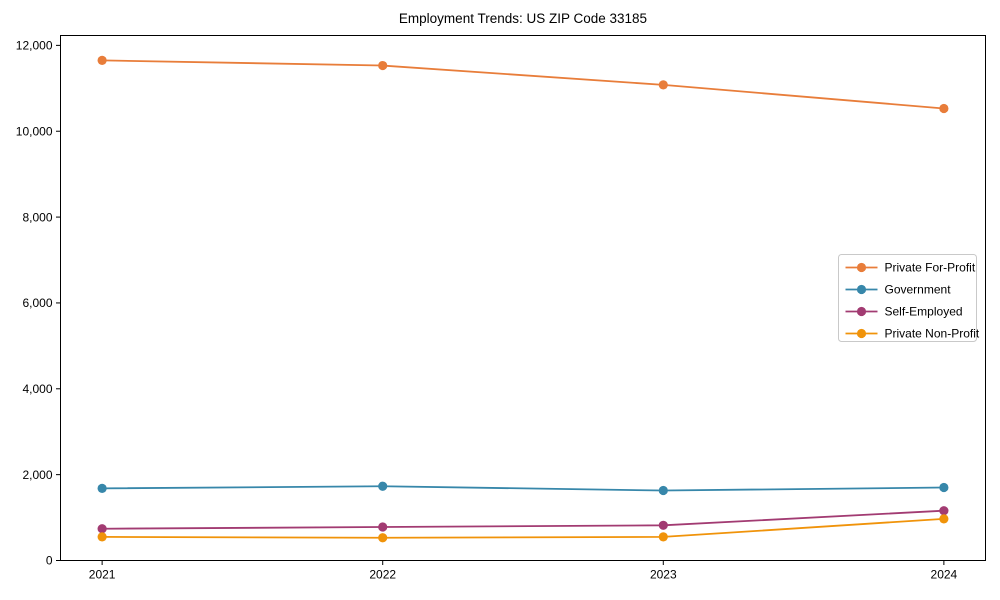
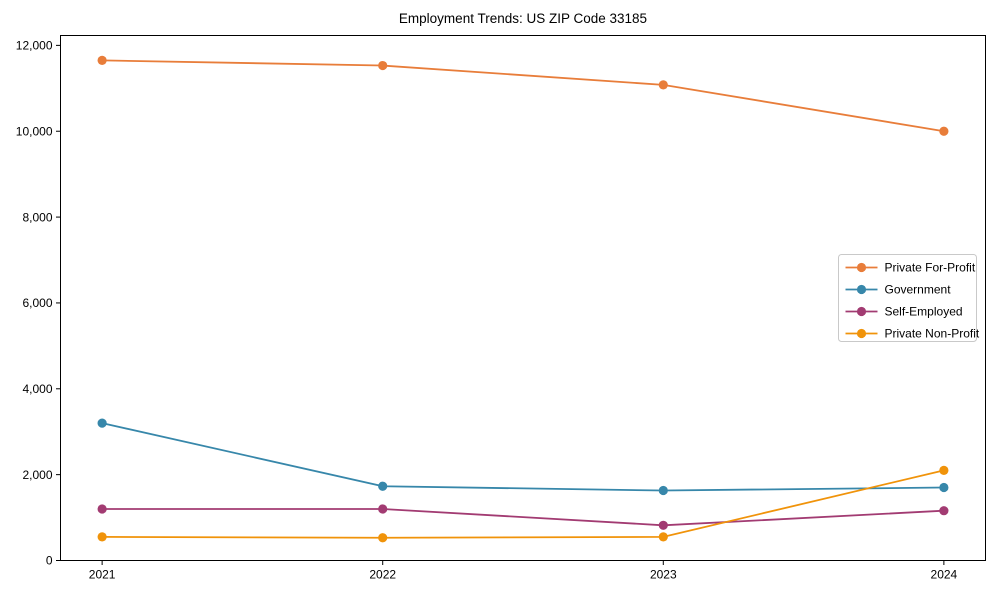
Government/2021: 1700 -> 3200
Self-Employed/2021: 700 -> 1200
Self-Employed/2022: 800 -> 1200
Private For-Profit/2024: 10500 -> 10000
Private Non-Profit/2024: 1000 -> 2100
